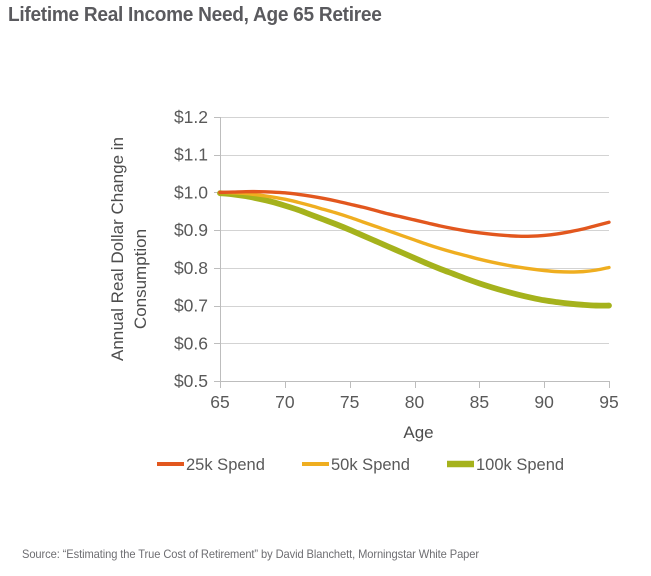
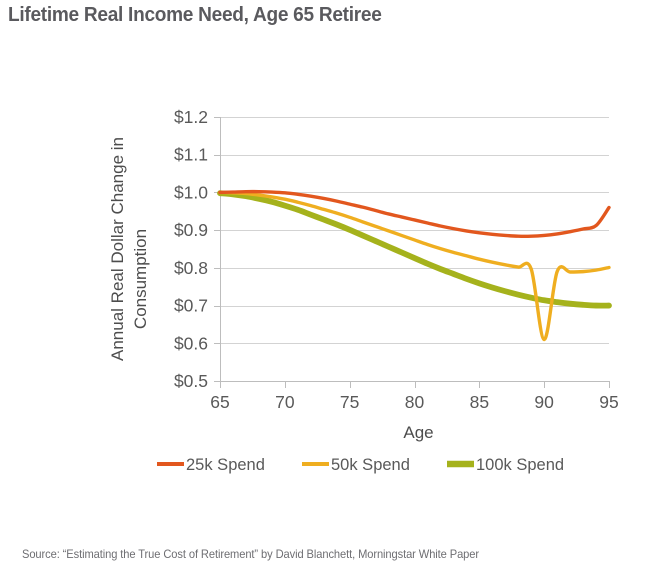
50k Spend/90: $0.79 -> $0.61
25k Spend/95: $0.92 -> $0.96
